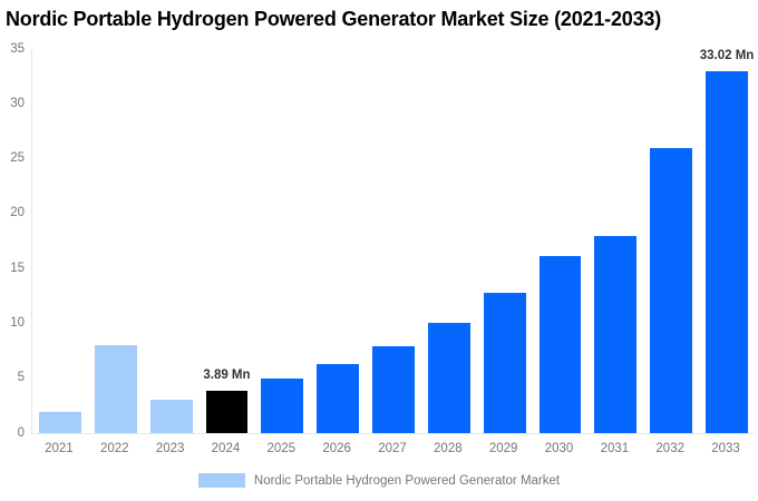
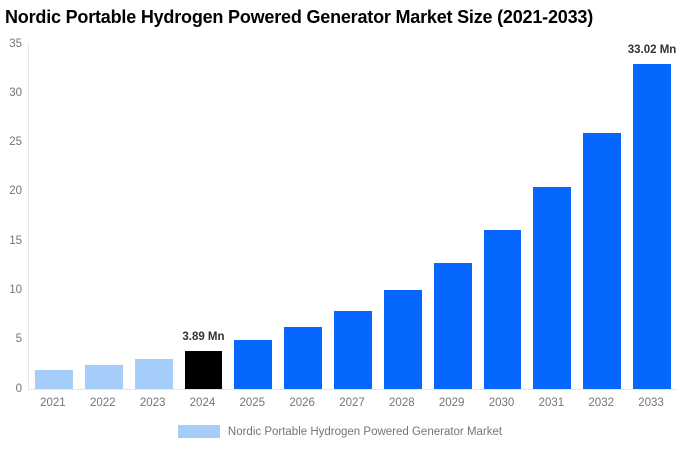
2022: 8 -> 2
2031: 18 -> 21
